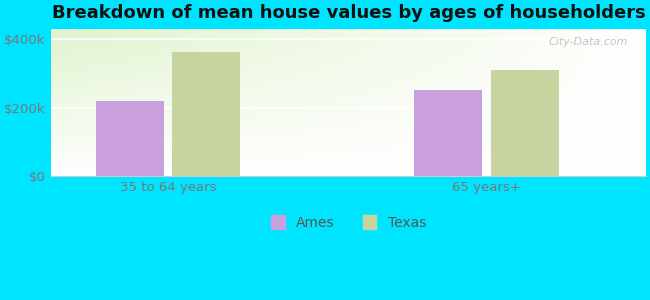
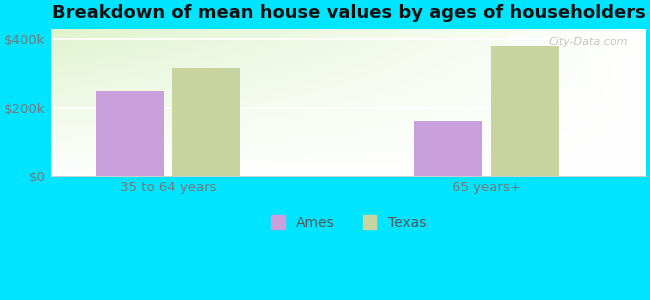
Ames/35 to 64 years: $220k -> $250k
Texas/35 to 64 years: $362k -> $315k
Ames/65 years+: $252k -> $160k
Texas/65 years+: $310k -> $380k
